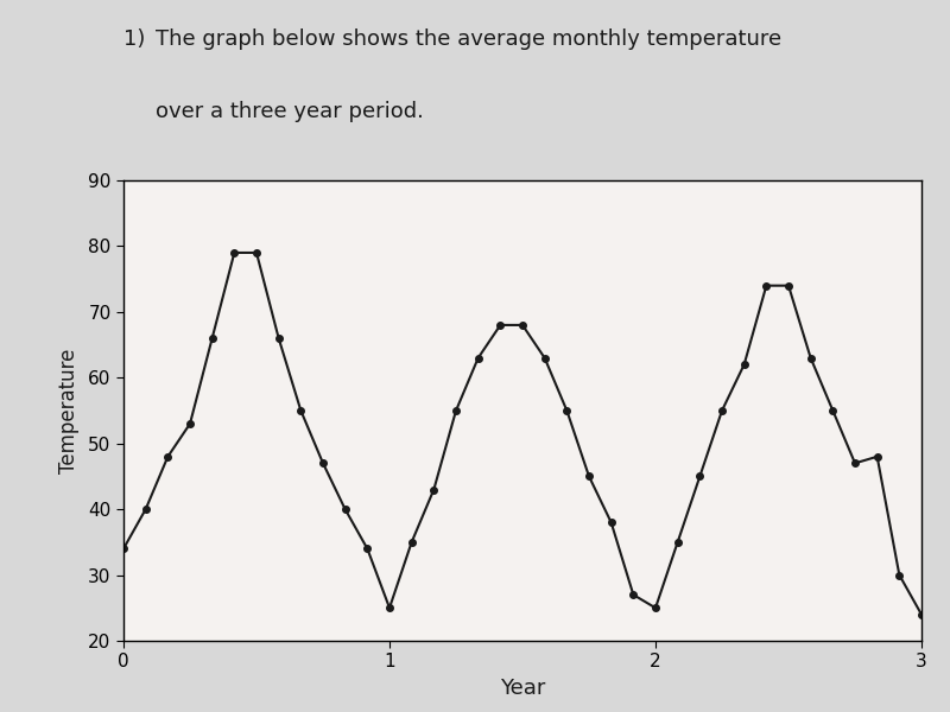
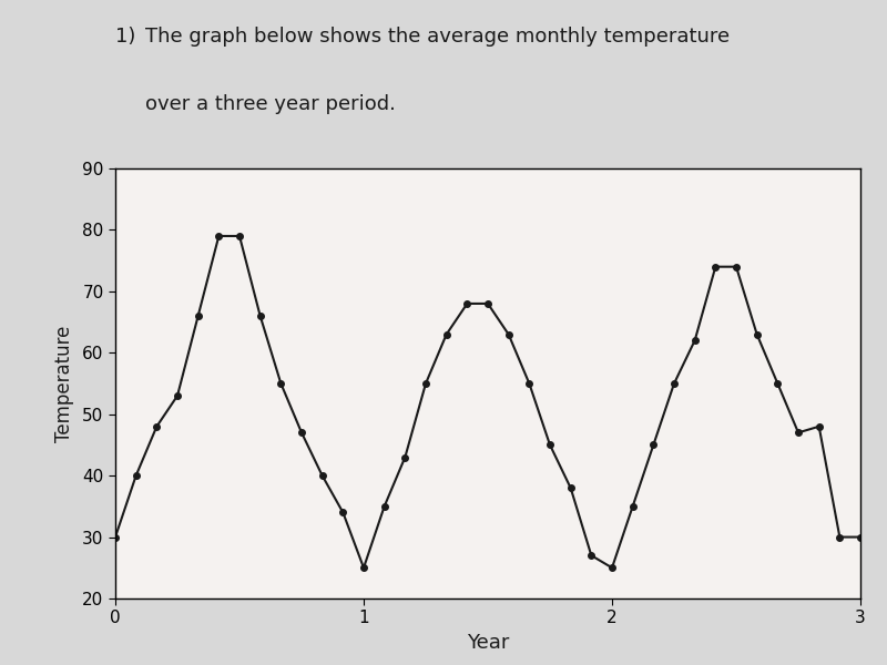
0: 34 -> 30
3: 24 -> 30
